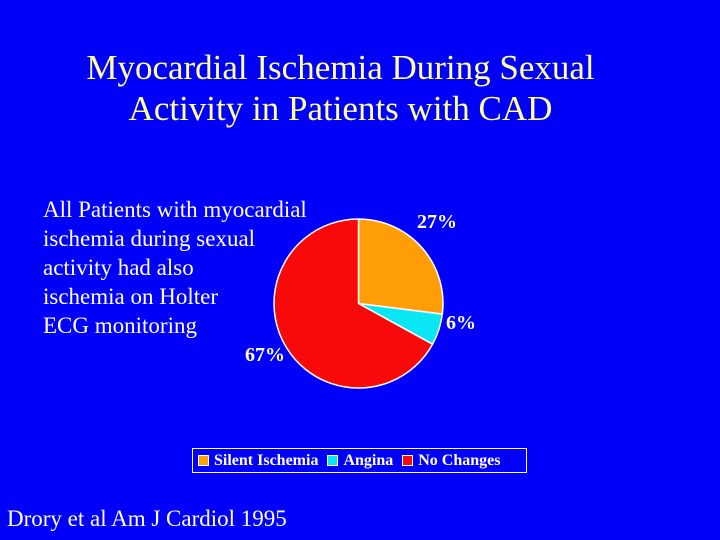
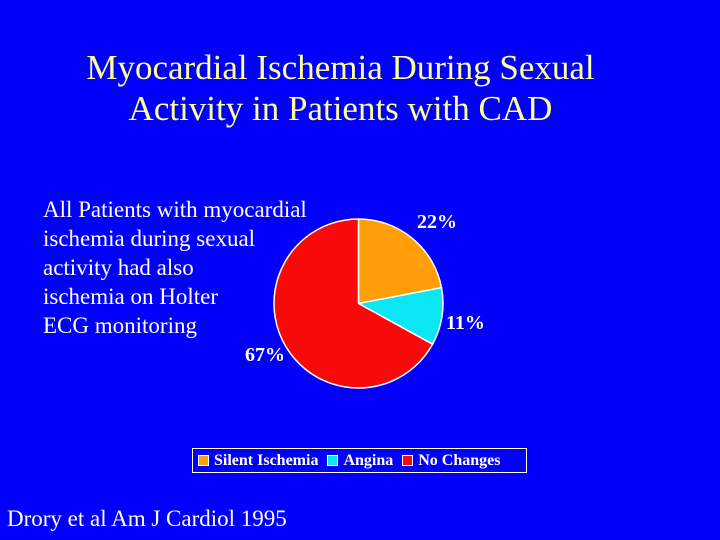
Silent Ischemia: 27% -> 22%
Angina: 6% -> 11%
